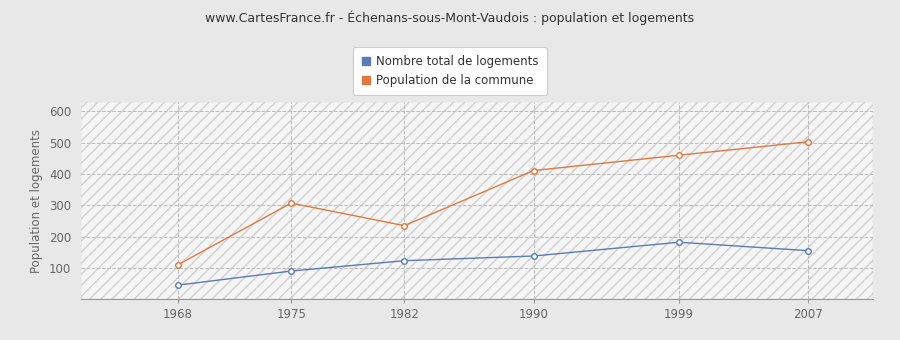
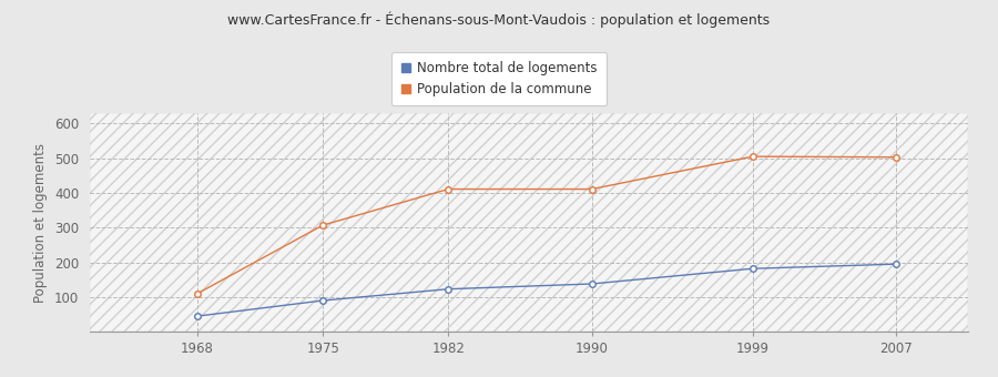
Population de la commune/1982: 235 -> 411
Population de la commune/1999: 460 -> 505
Nombre total de logements/2007: 155 -> 195
